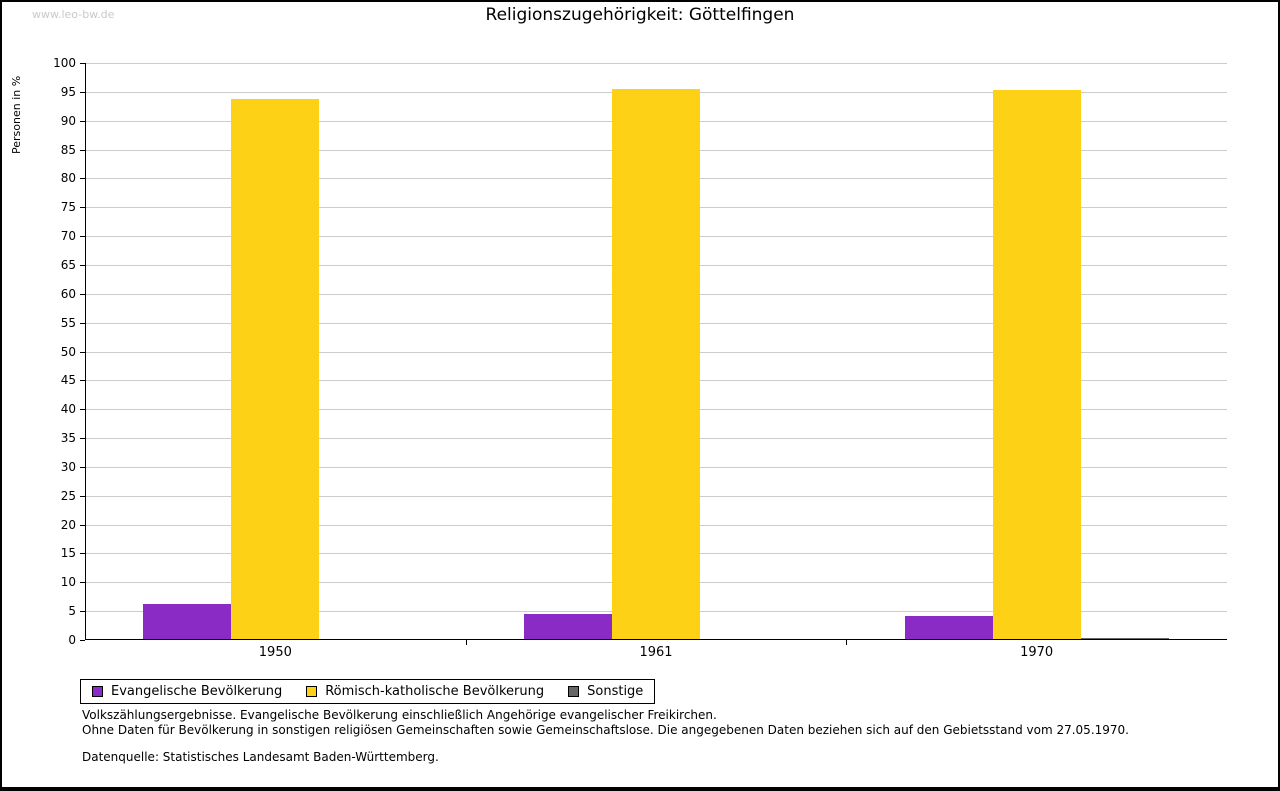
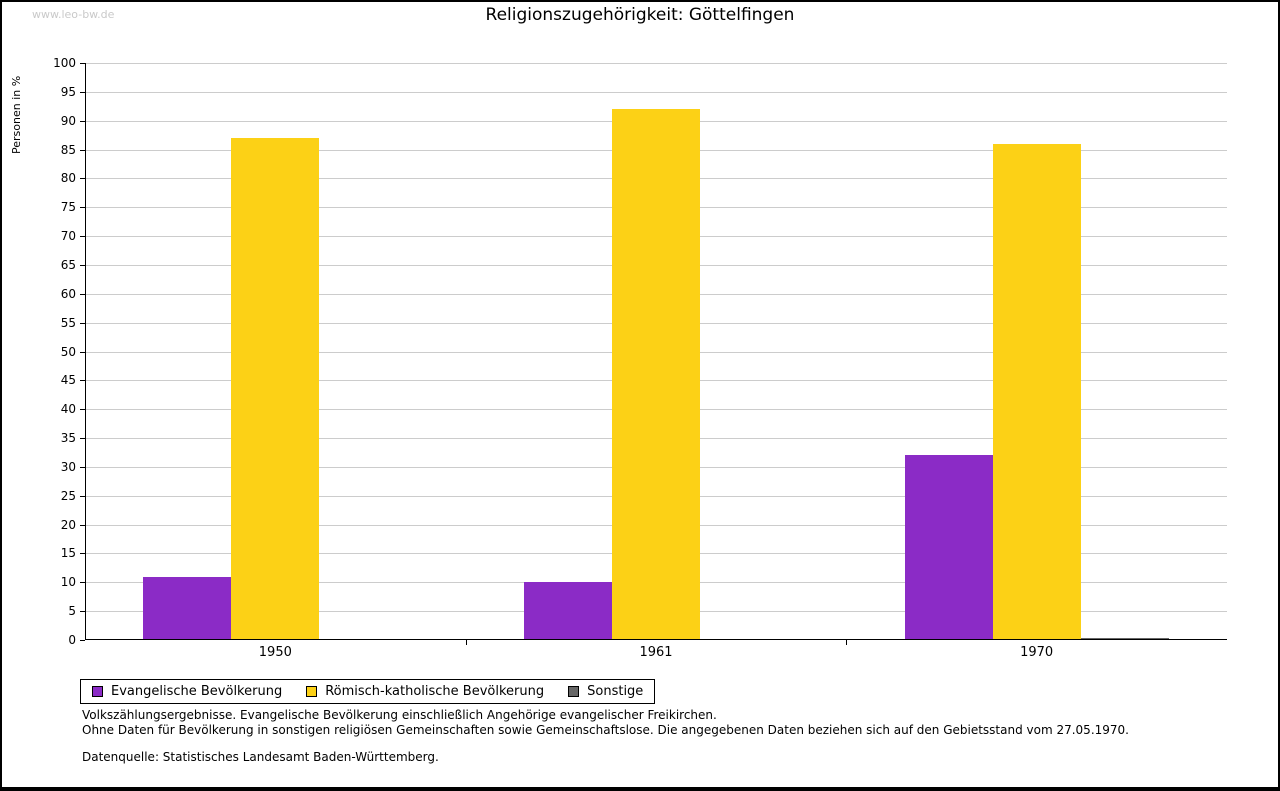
Evangelische Bevölkerung/1950: 6 -> 11
Römisch-katholische Bevölkerung/1950: 94 -> 87
Evangelische Bevölkerung/1961: 4 -> 10
Römisch-katholische Bevölkerung/1961: 96 -> 92
Evangelische Bevölkerung/1970: 4 -> 32
Römisch-katholische Bevölkerung/1970: 95 -> 86
